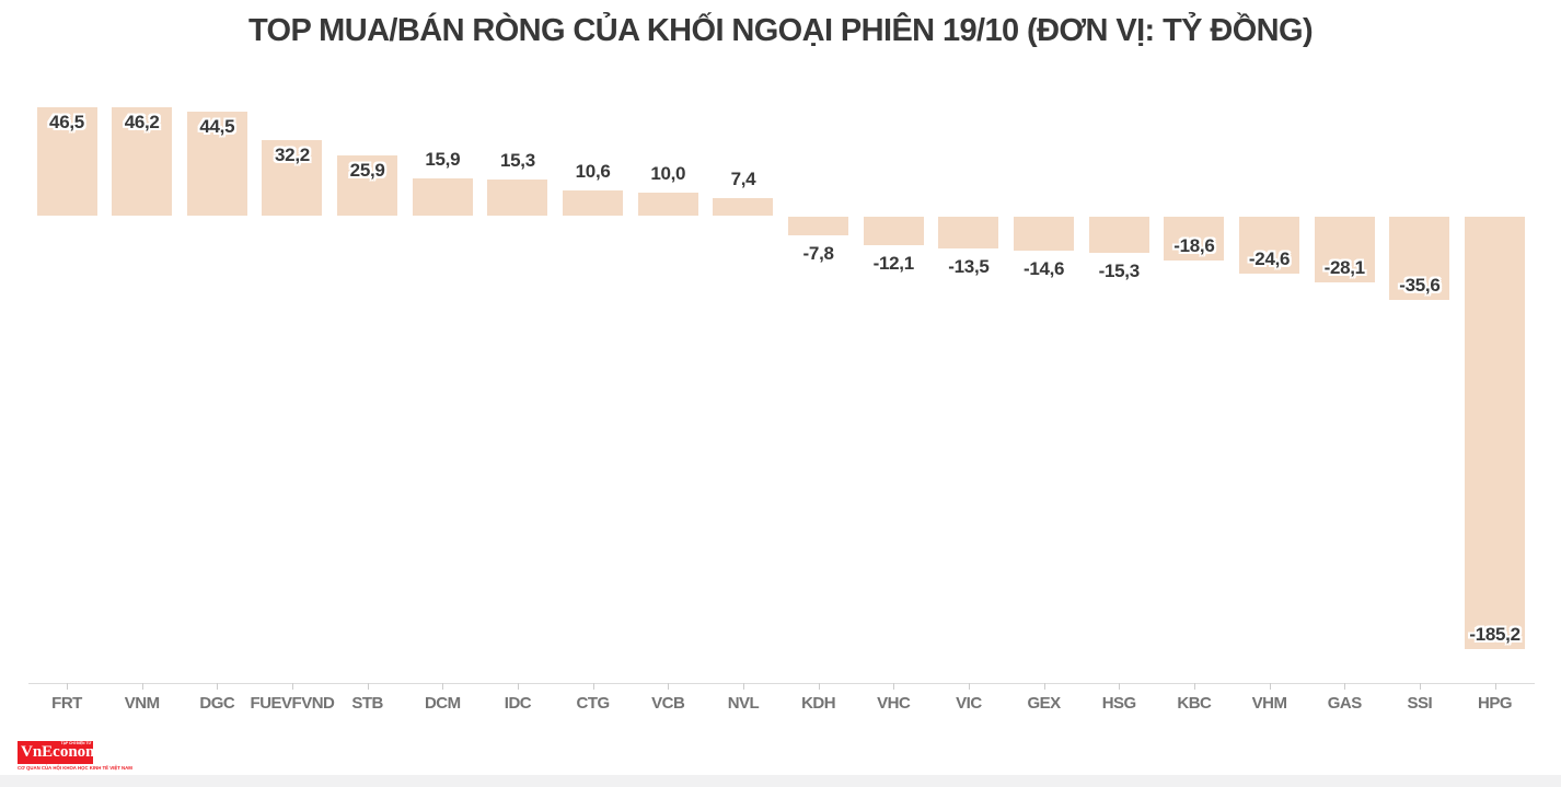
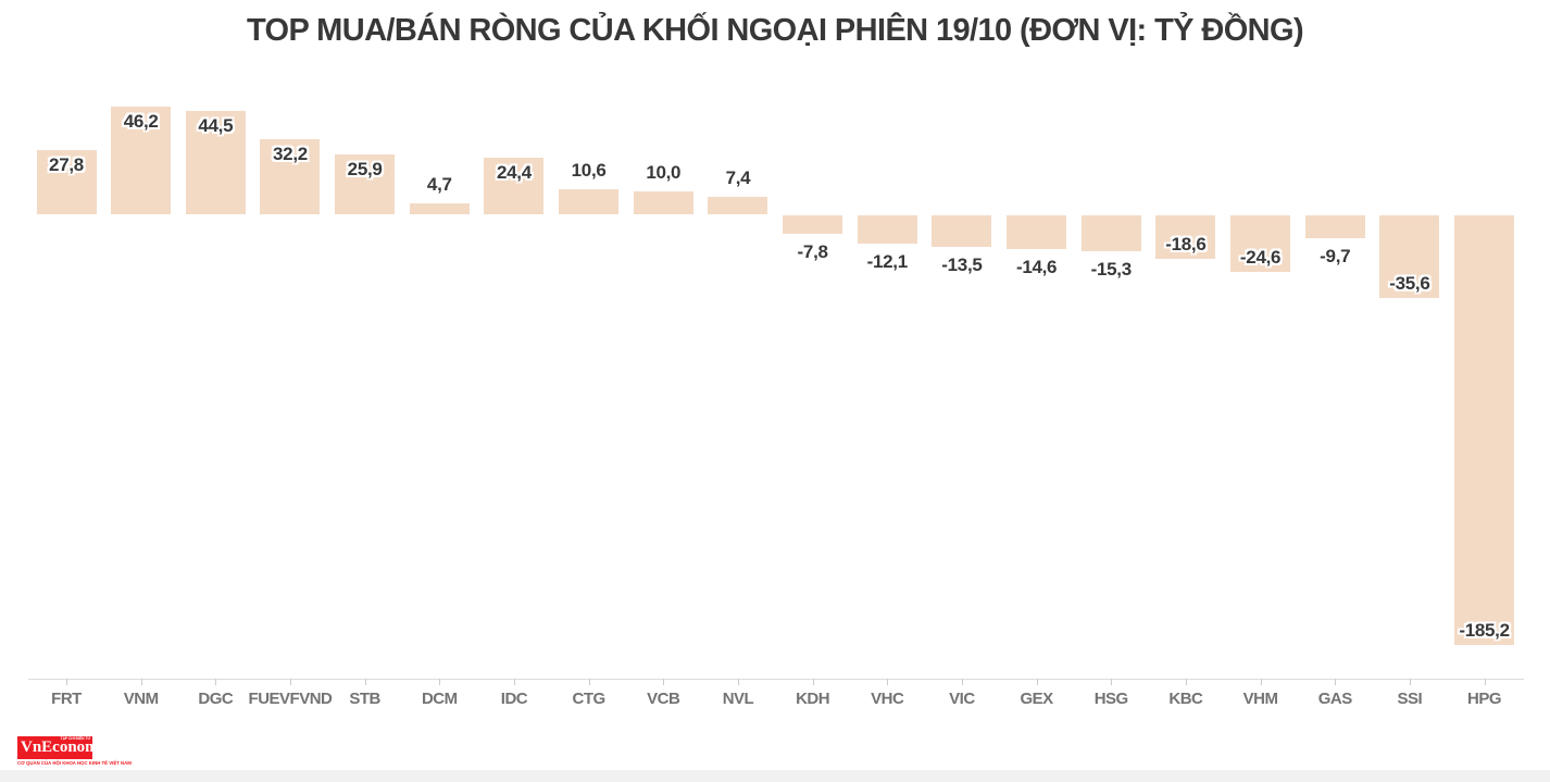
FRT: 46,5 -> 27,8
DCM: 15,9 -> 4,7
IDC: 15,3 -> 24,4
GAS: -28,1 -> -9,7
